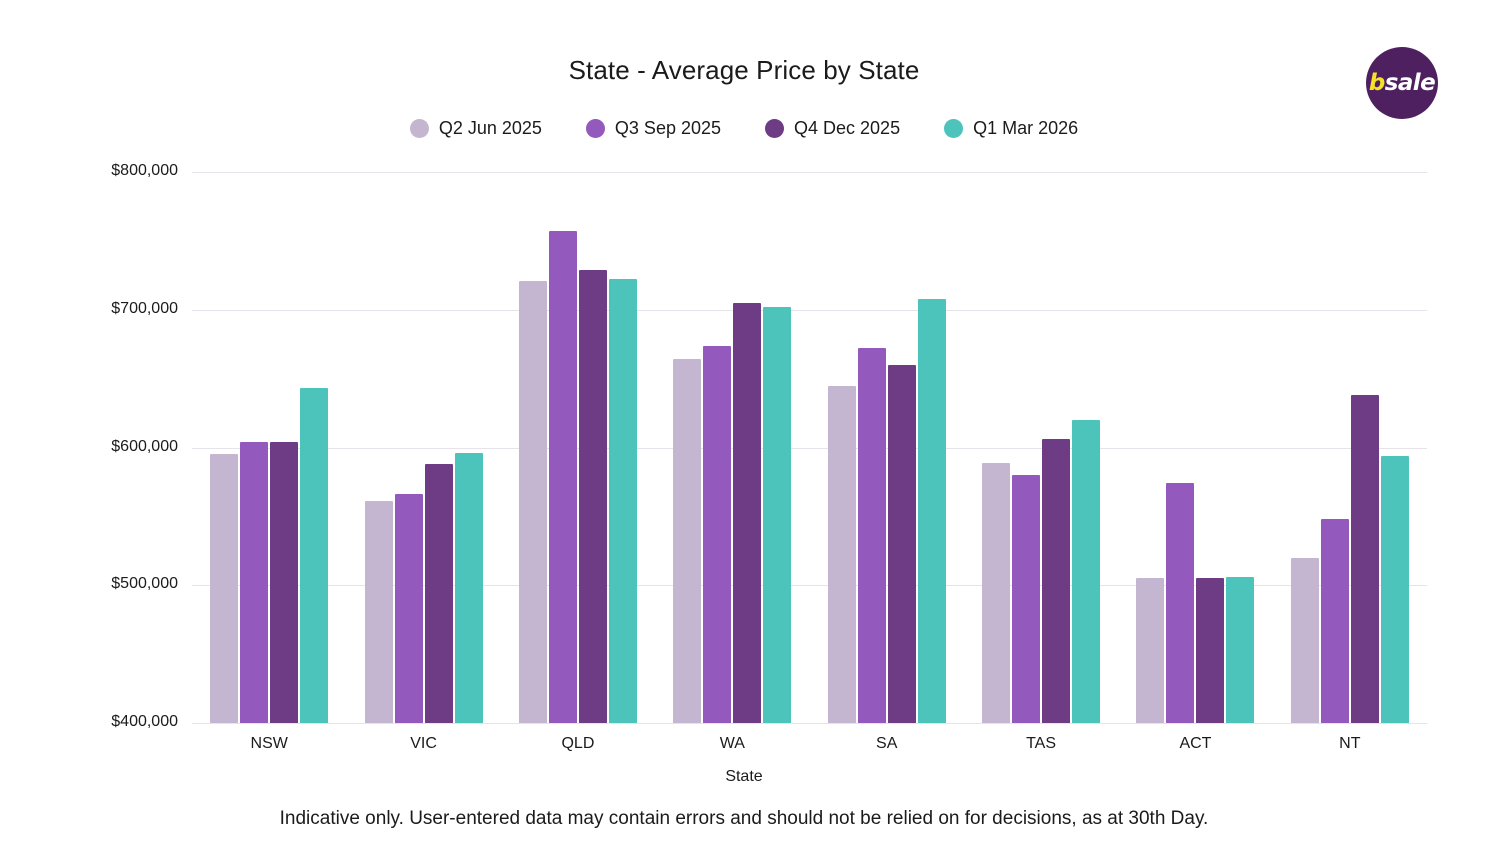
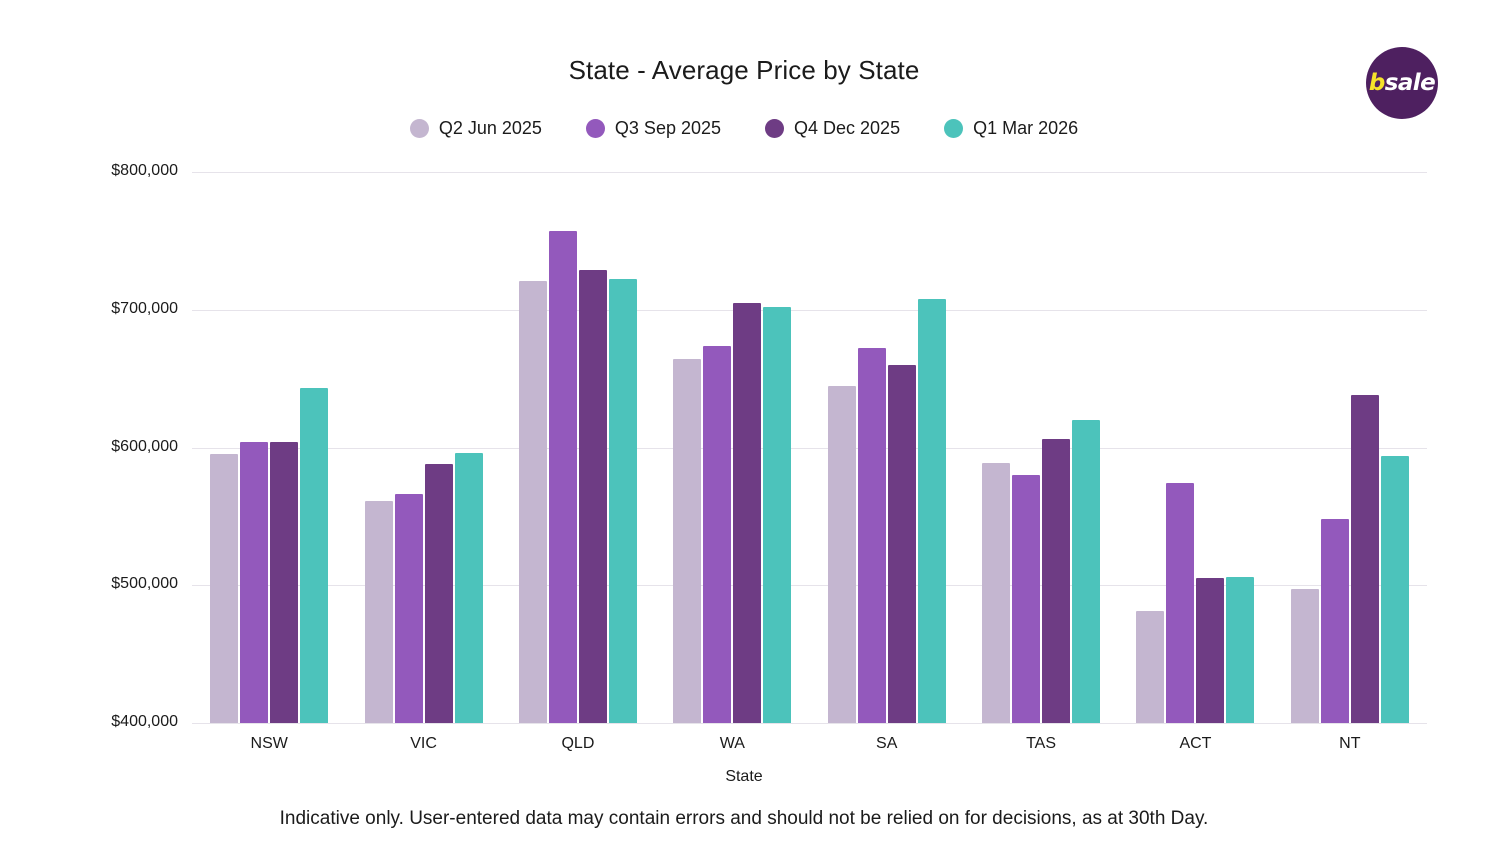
Q2 Jun 2025/ACT: $505000 -> $481000
Q2 Jun 2025/NT: $520000 -> $497000
